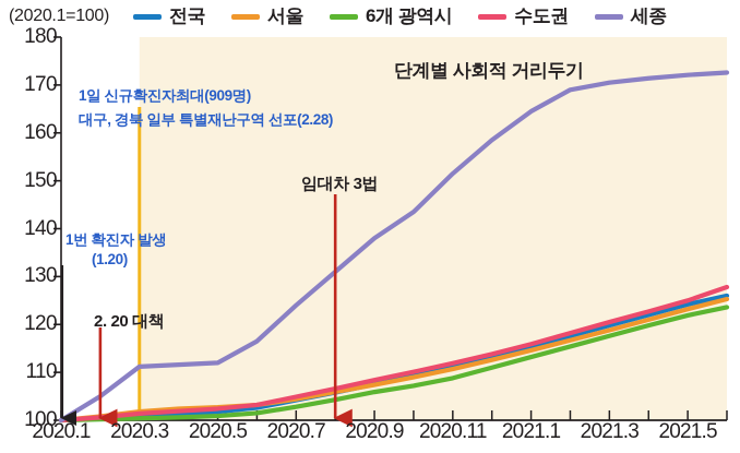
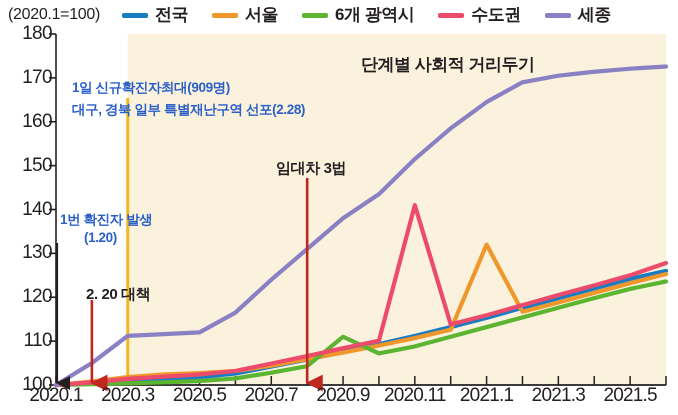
6개 광역시/2020.9: 106 -> 111
수도권/2020.11: 112 -> 141
서울/2021.1: 115 -> 132
